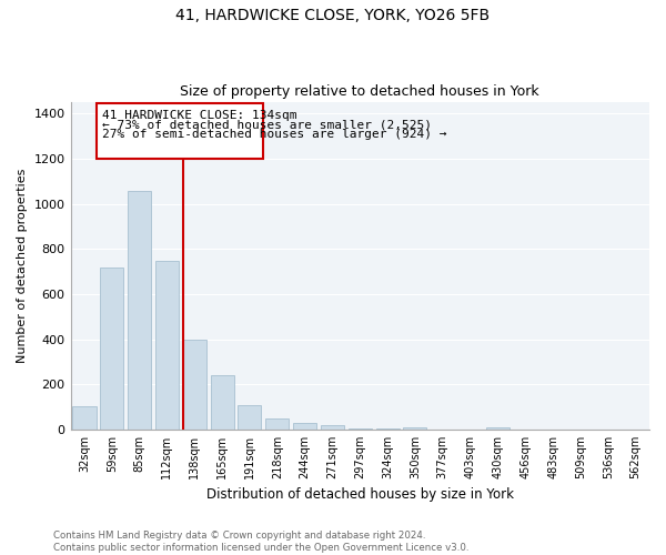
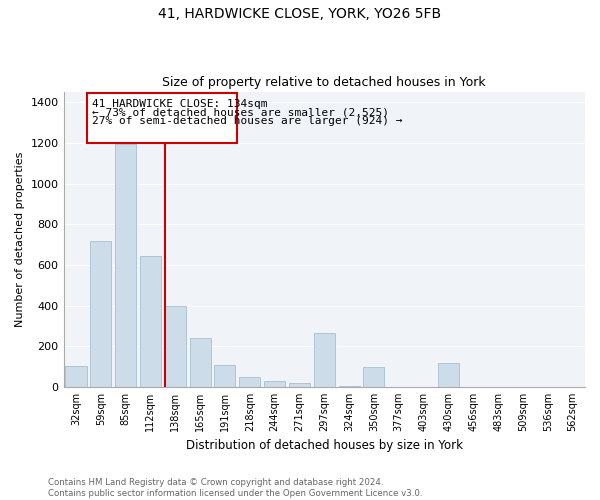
85sqm: 1055 -> 1195
112sqm: 748 -> 645
297sqm: 5 -> 265
350sqm: 10 -> 100
430sqm: 10 -> 120
